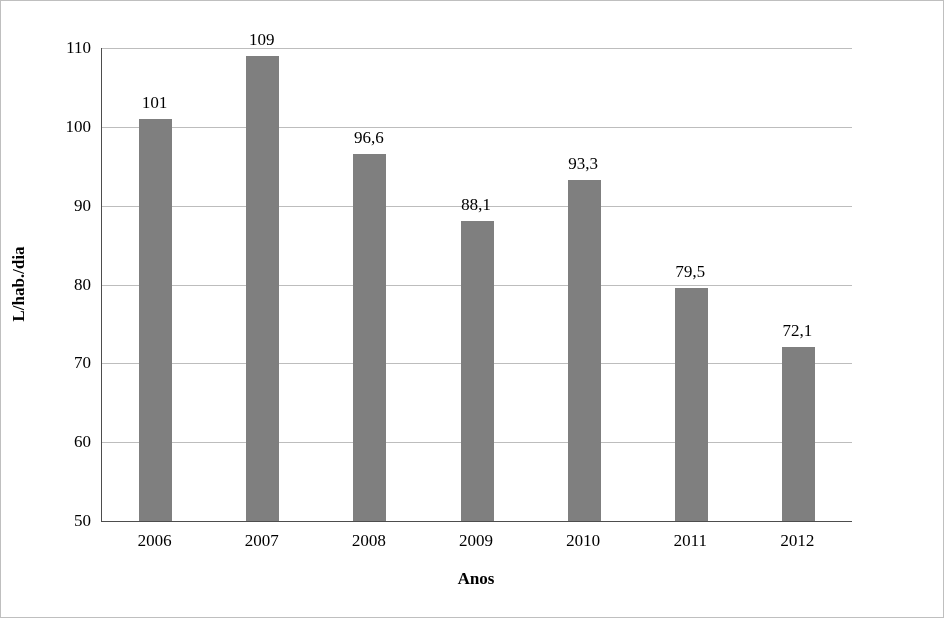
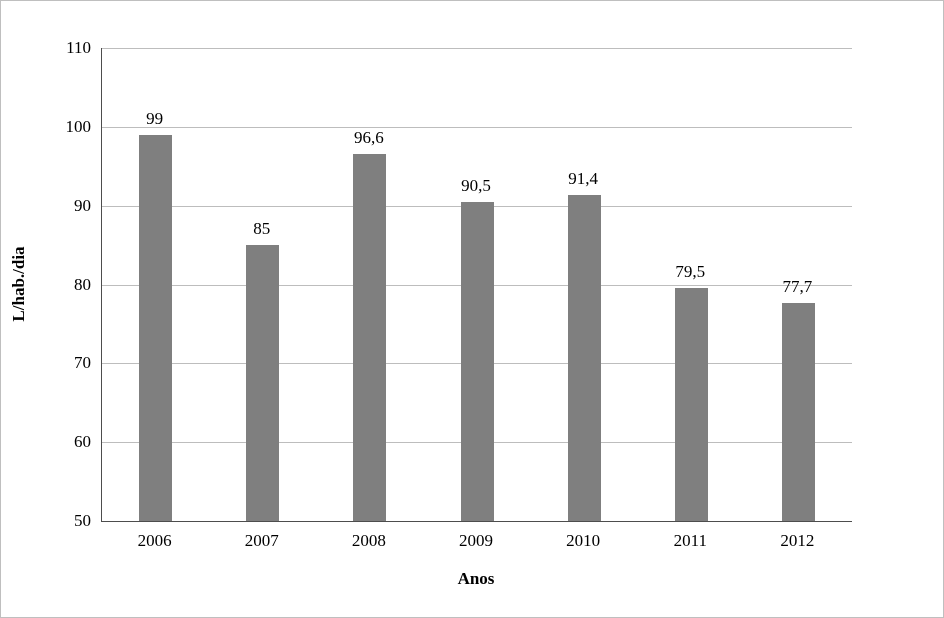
2006: 101 -> 99
2007: 109 -> 85
2009: 88,1 -> 90,5
2010: 93,3 -> 91,4
2012: 72,1 -> 77,7
